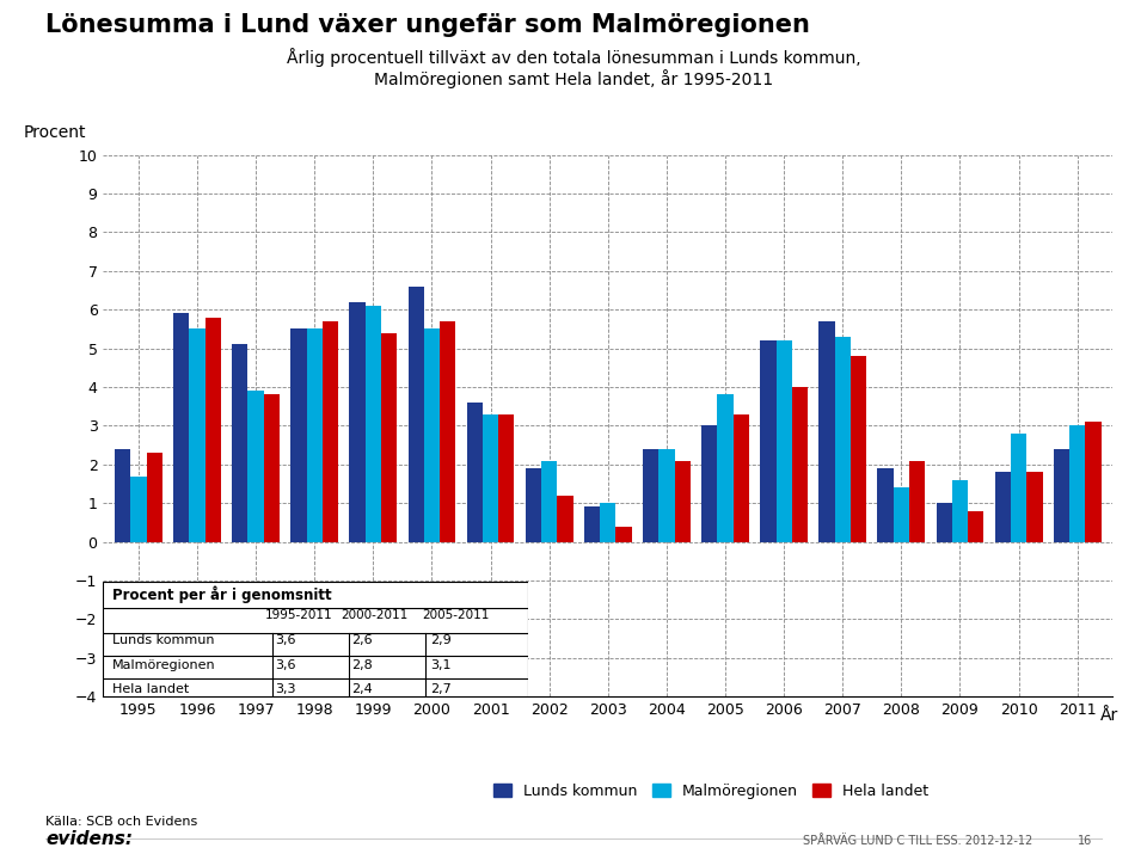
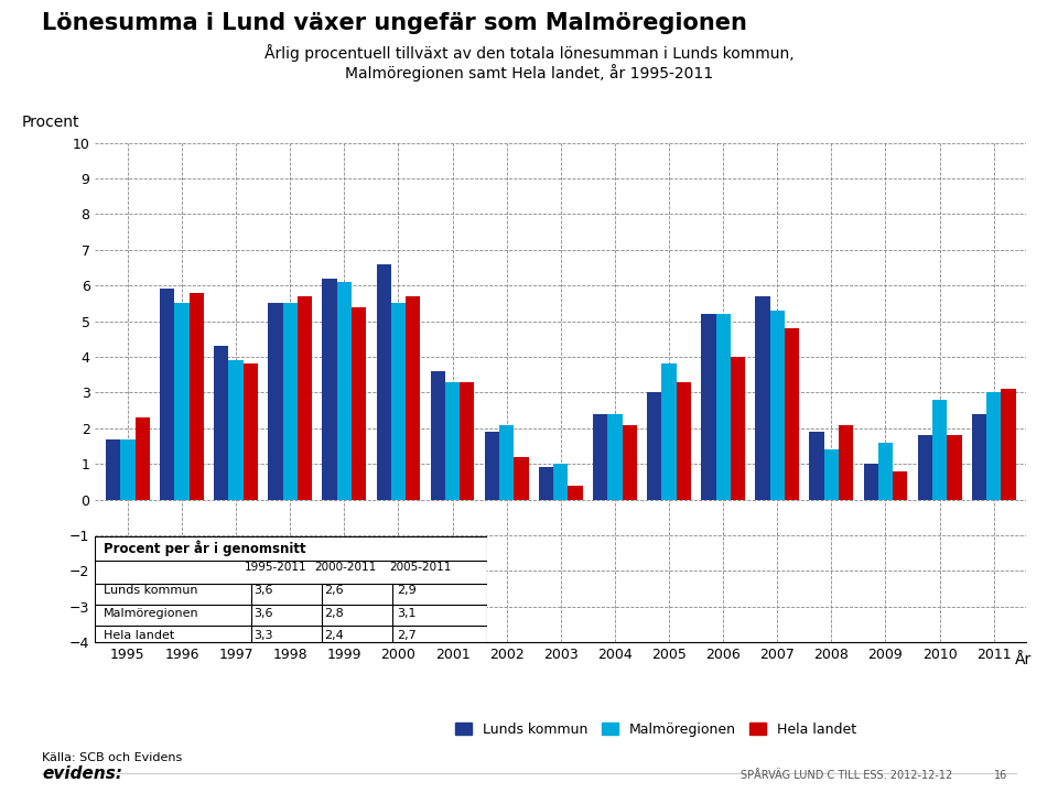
Lunds kommun/1995: 2.4 -> 1.7
Lunds kommun/1997: 5.1 -> 4.3
